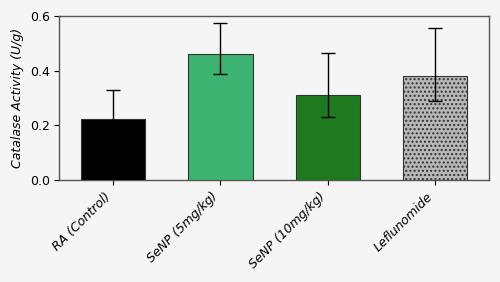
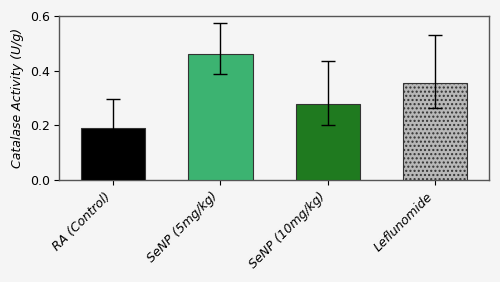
RA (Control): 0.225 -> 0.190
SeNP (10mg/kg): 0.310 -> 0.280
Leflunomide: 0.380 -> 0.355
